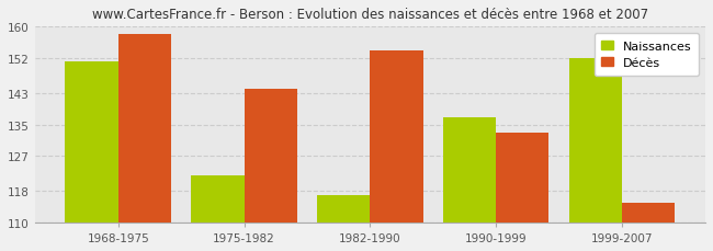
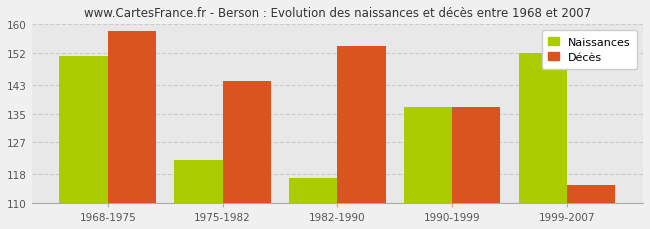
Décès/1990-1999: 133 -> 137
